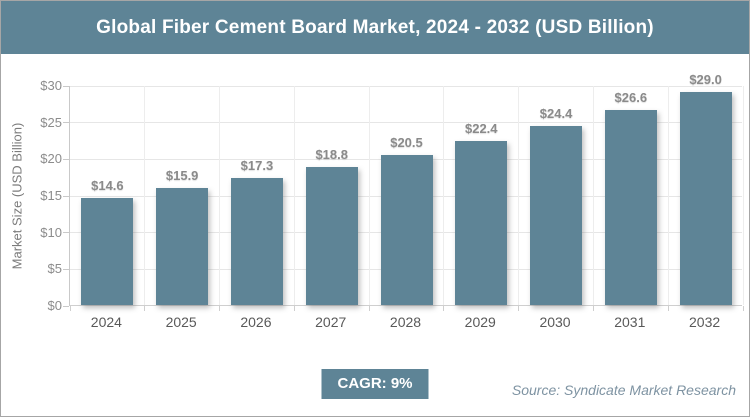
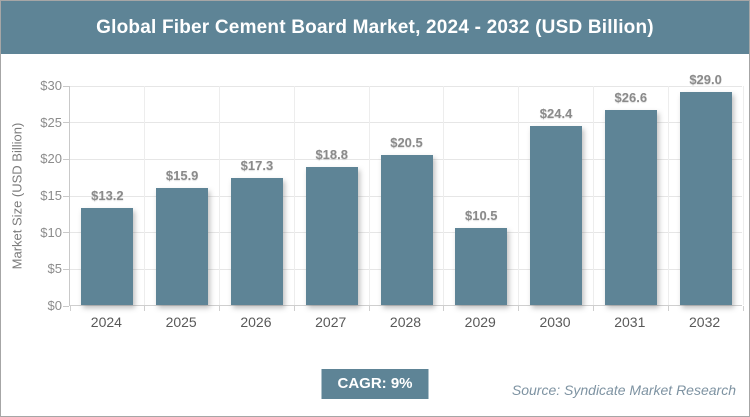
2024: $14.6 -> $13.2
2029: $22.4 -> $10.5
